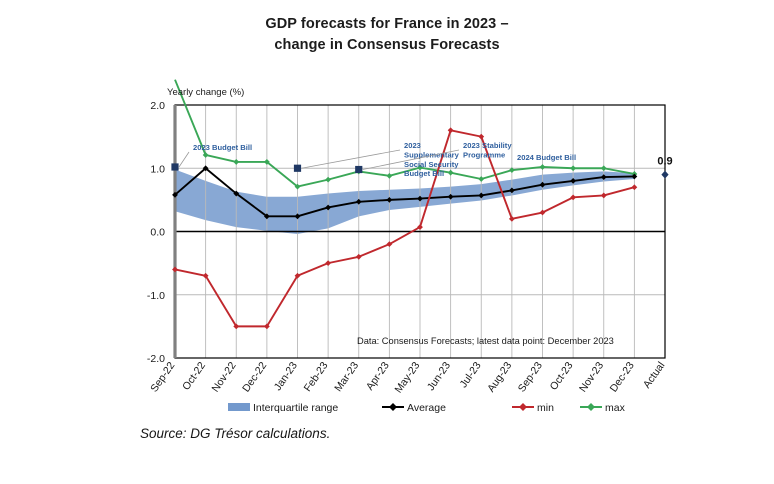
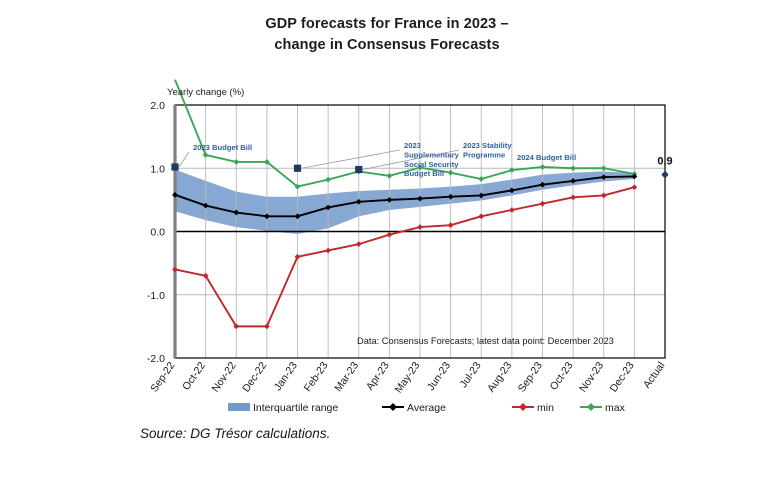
Average/Oct-22: 1.0 -> 0.4
Average/Nov-22: 0.6 -> 0.3
min/Jan-23: -0.7 -> -0.4
min/Feb-23: -0.5 -> -0.3
min/Mar-23: -0.4 -> -0.2
min/Apr-23: -0.2 -> -0.1
min/Jun-23: 1.6 -> 0.1
min/Jul-23: 1.5 -> 0.2
min/Aug-23: 0.2 -> 0.3
min/Sep-23: 0.3 -> 0.4
